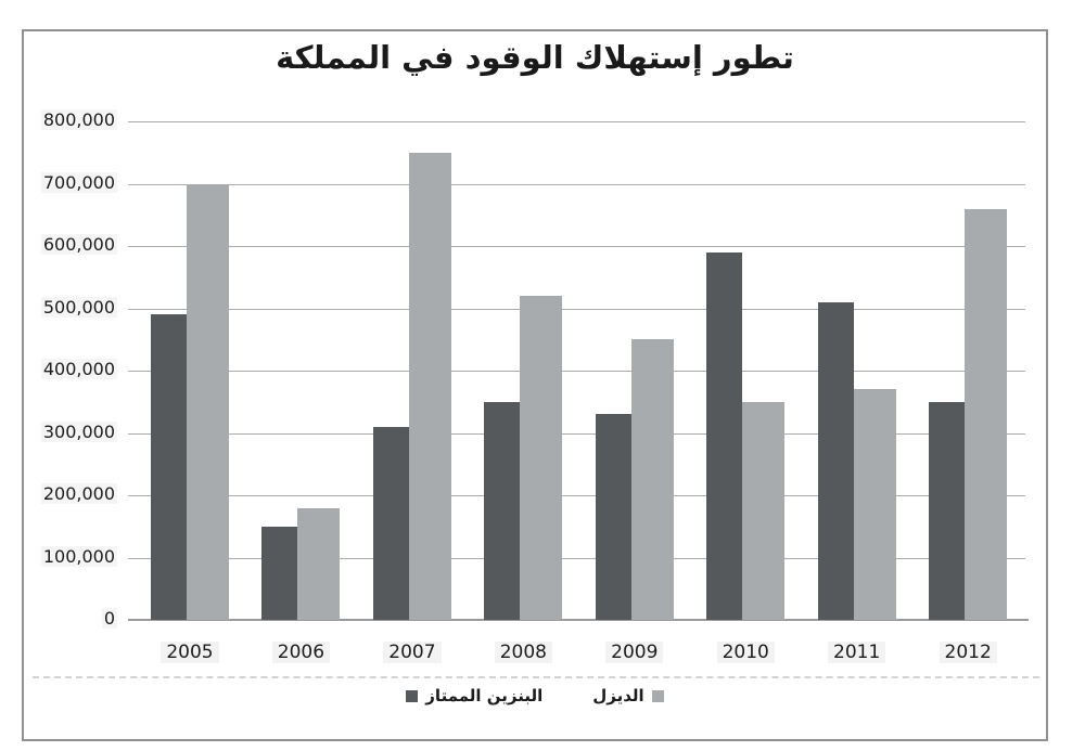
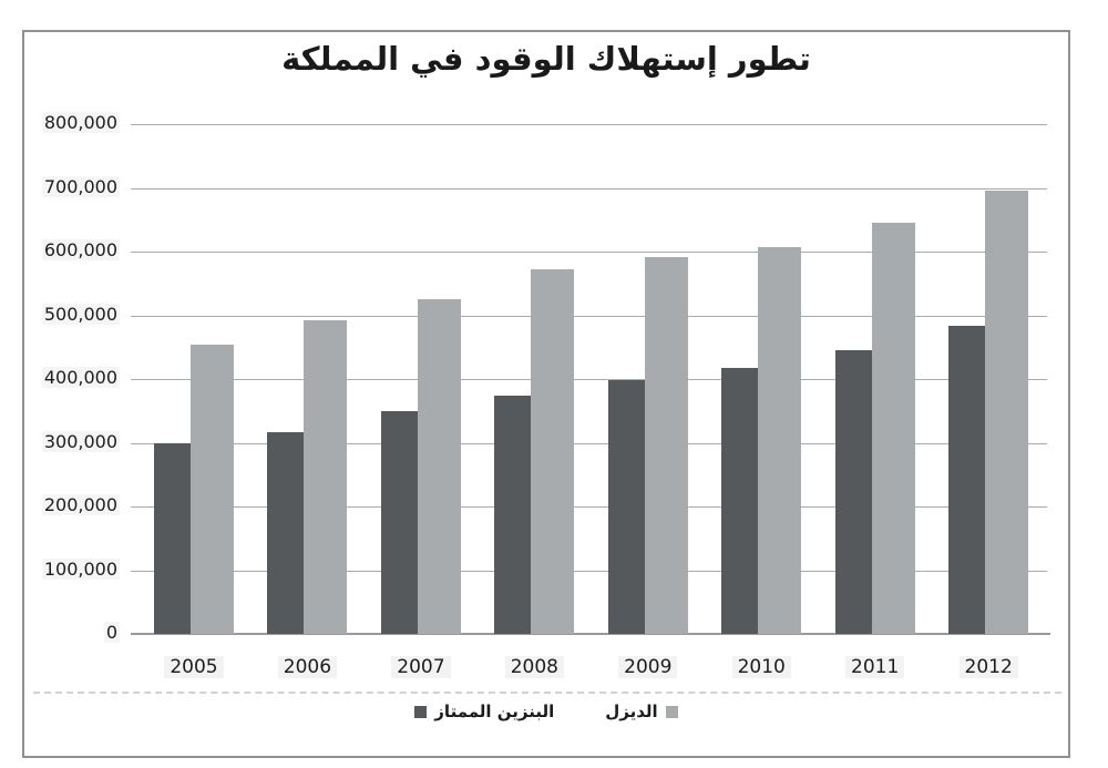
البنزين الممتاز/2005: 490000 -> 300000
الديزل/2005: 700000 -> 450000
البنزين الممتاز/2006: 150000 -> 320000
الديزل/2006: 180000 -> 490000
البنزين الممتاز/2007: 310000 -> 350000
الديزل/2007: 750000 -> 530000
البنزين الممتاز/2008: 350000 -> 370000
الديزل/2008: 520000 -> 570000
البنزين الممتاز/2009: 330000 -> 400000
الديزل/2009: 450000 -> 590000
البنزين الممتاز/2010: 590000 -> 420000
الديزل/2010: 350000 -> 610000
البنزين الممتاز/2011: 510000 -> 450000
الديزل/2011: 370000 -> 640000
البنزين الممتاز/2012: 350000 -> 480000
الديزل/2012: 660000 -> 700000
